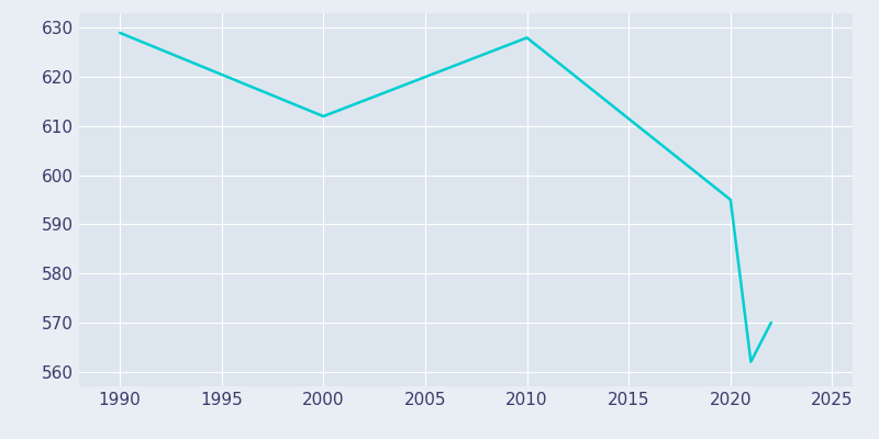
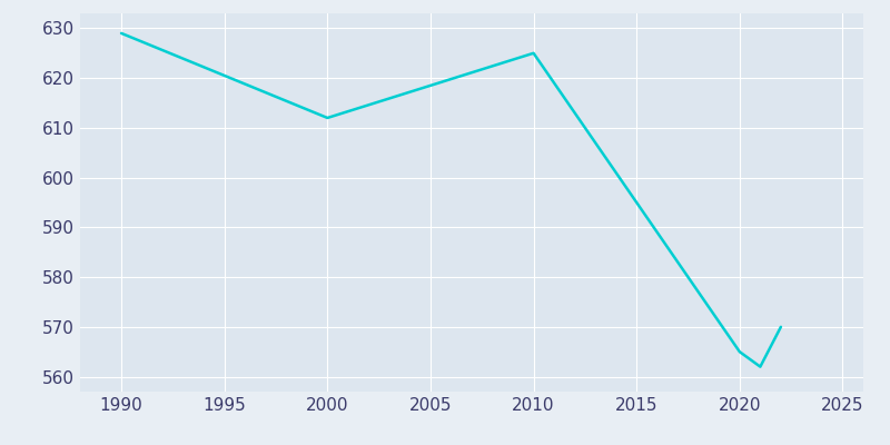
2010: 628 -> 625
2020: 595 -> 565
